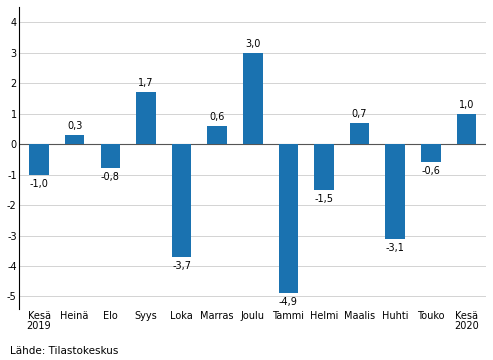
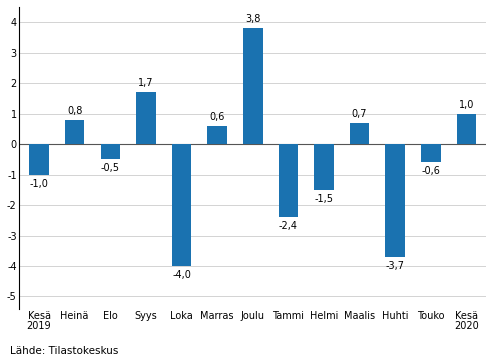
Heinä: 0,3 -> 0,8
Elo: -0,8 -> -0,5
Loka: -3,7 -> -4,0
Joulu: 3,0 -> 3,8
Tammi: -4,9 -> -2,4
Huhti: -3,1 -> -3,7
